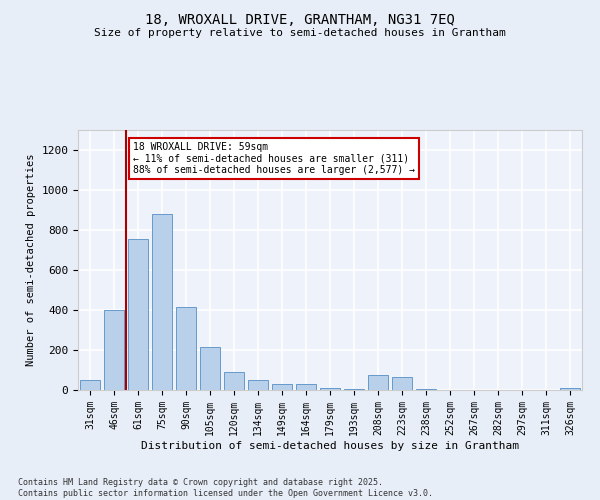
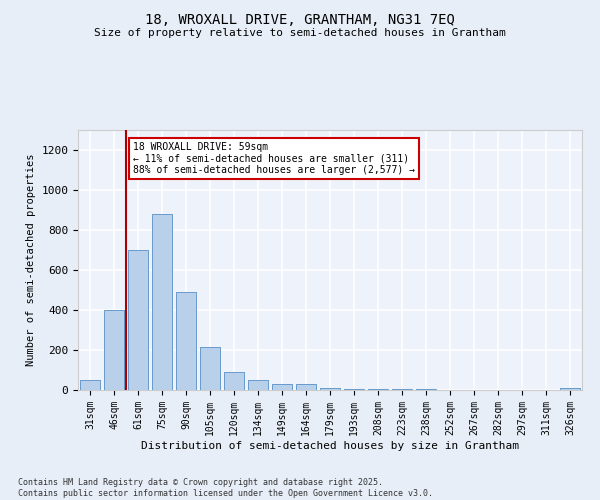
61sqm: 755 -> 700
90sqm: 415 -> 490
208sqm: 75 -> 5
223sqm: 65 -> 5
